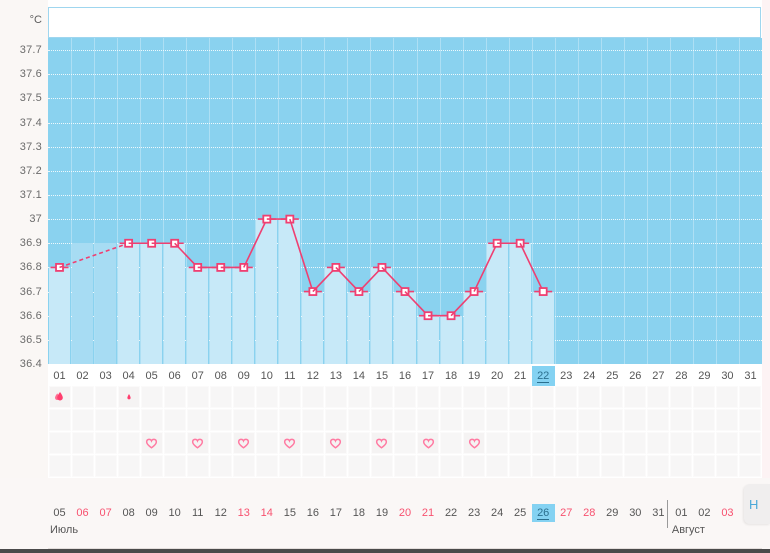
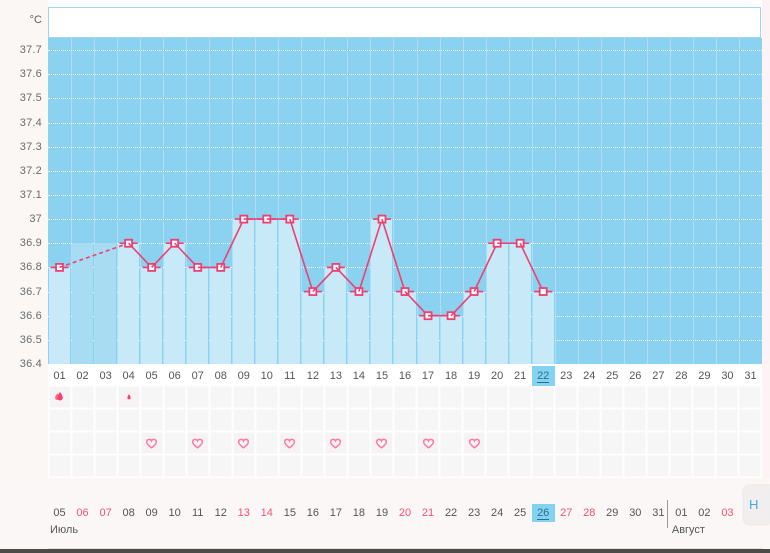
05: 36.9 -> 36.8
09: 36.8 -> 37.0
15: 36.8 -> 37.0
